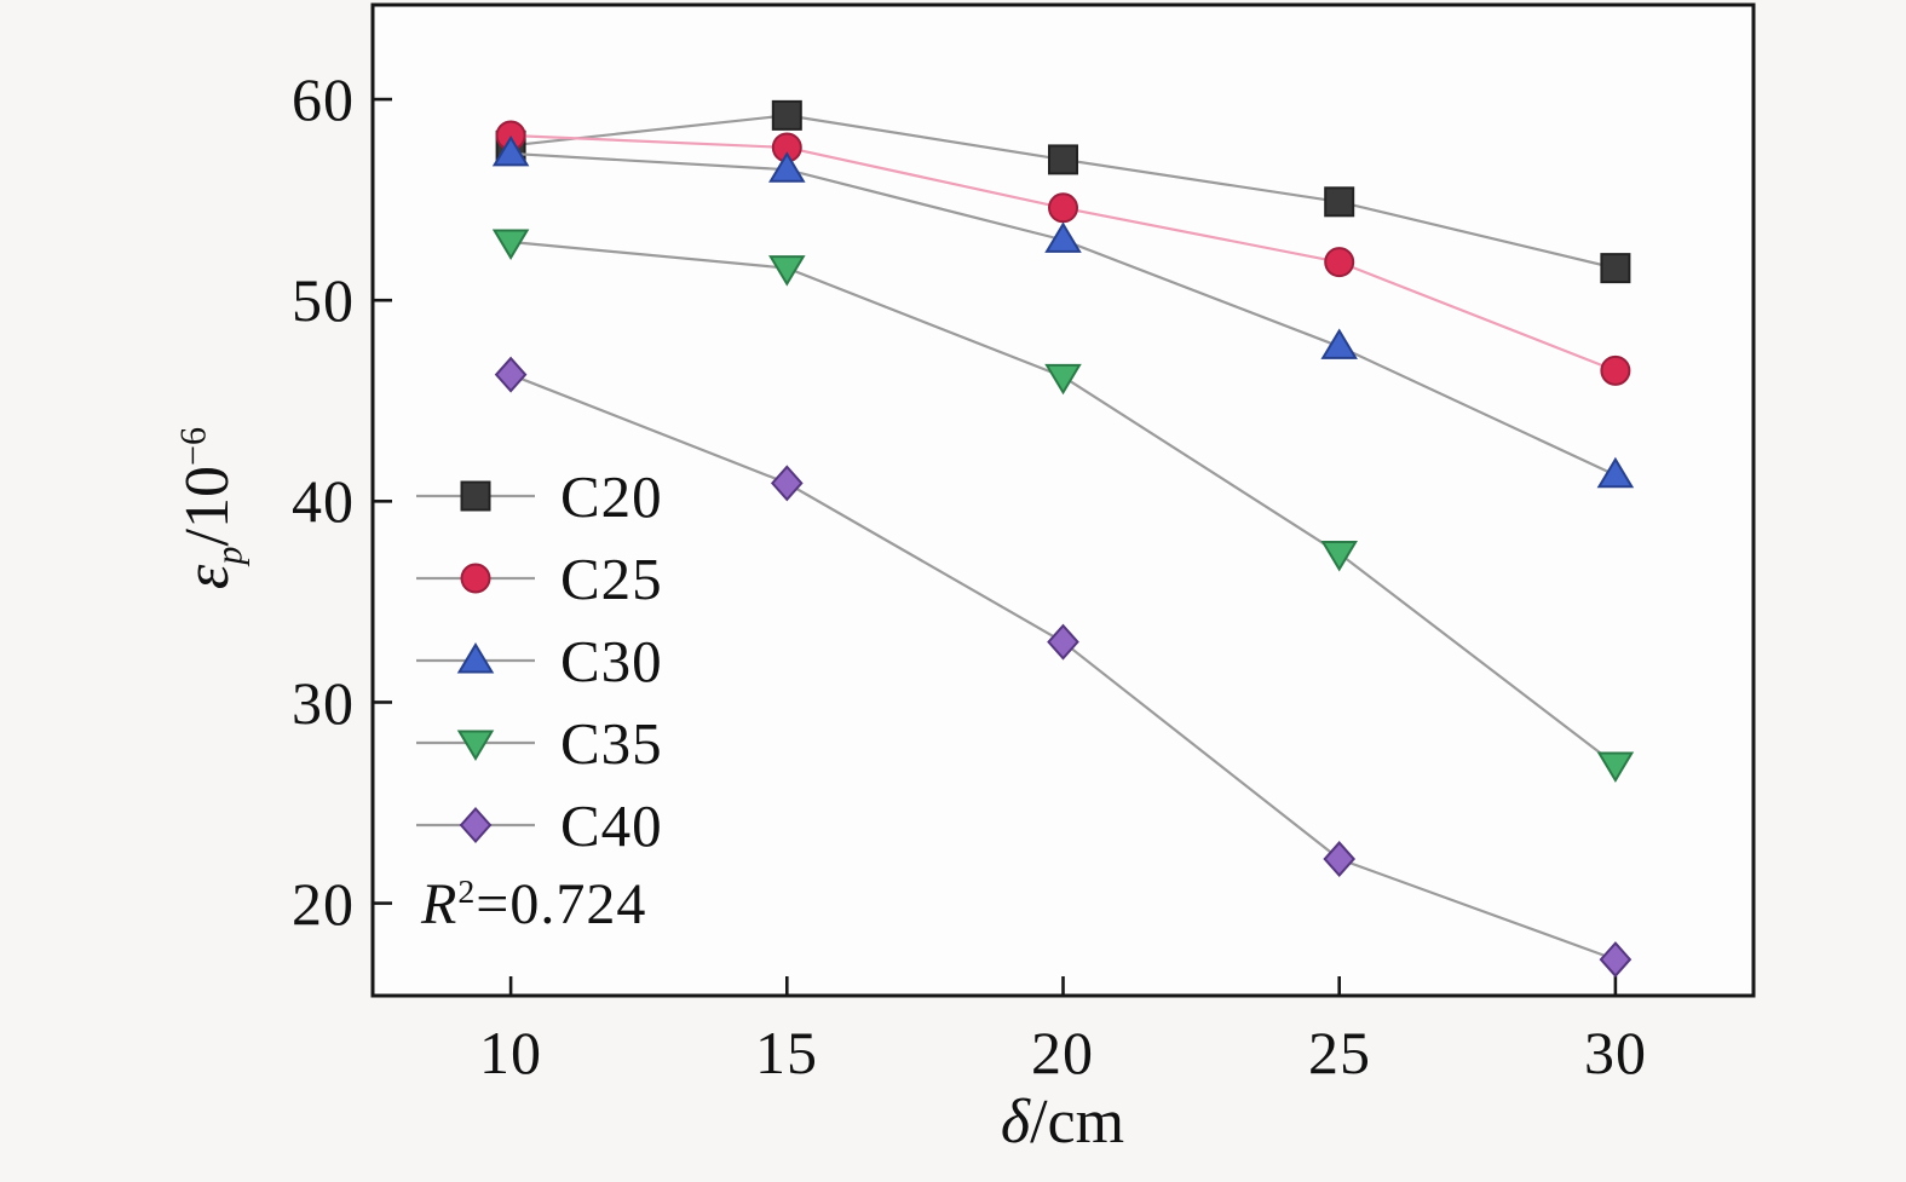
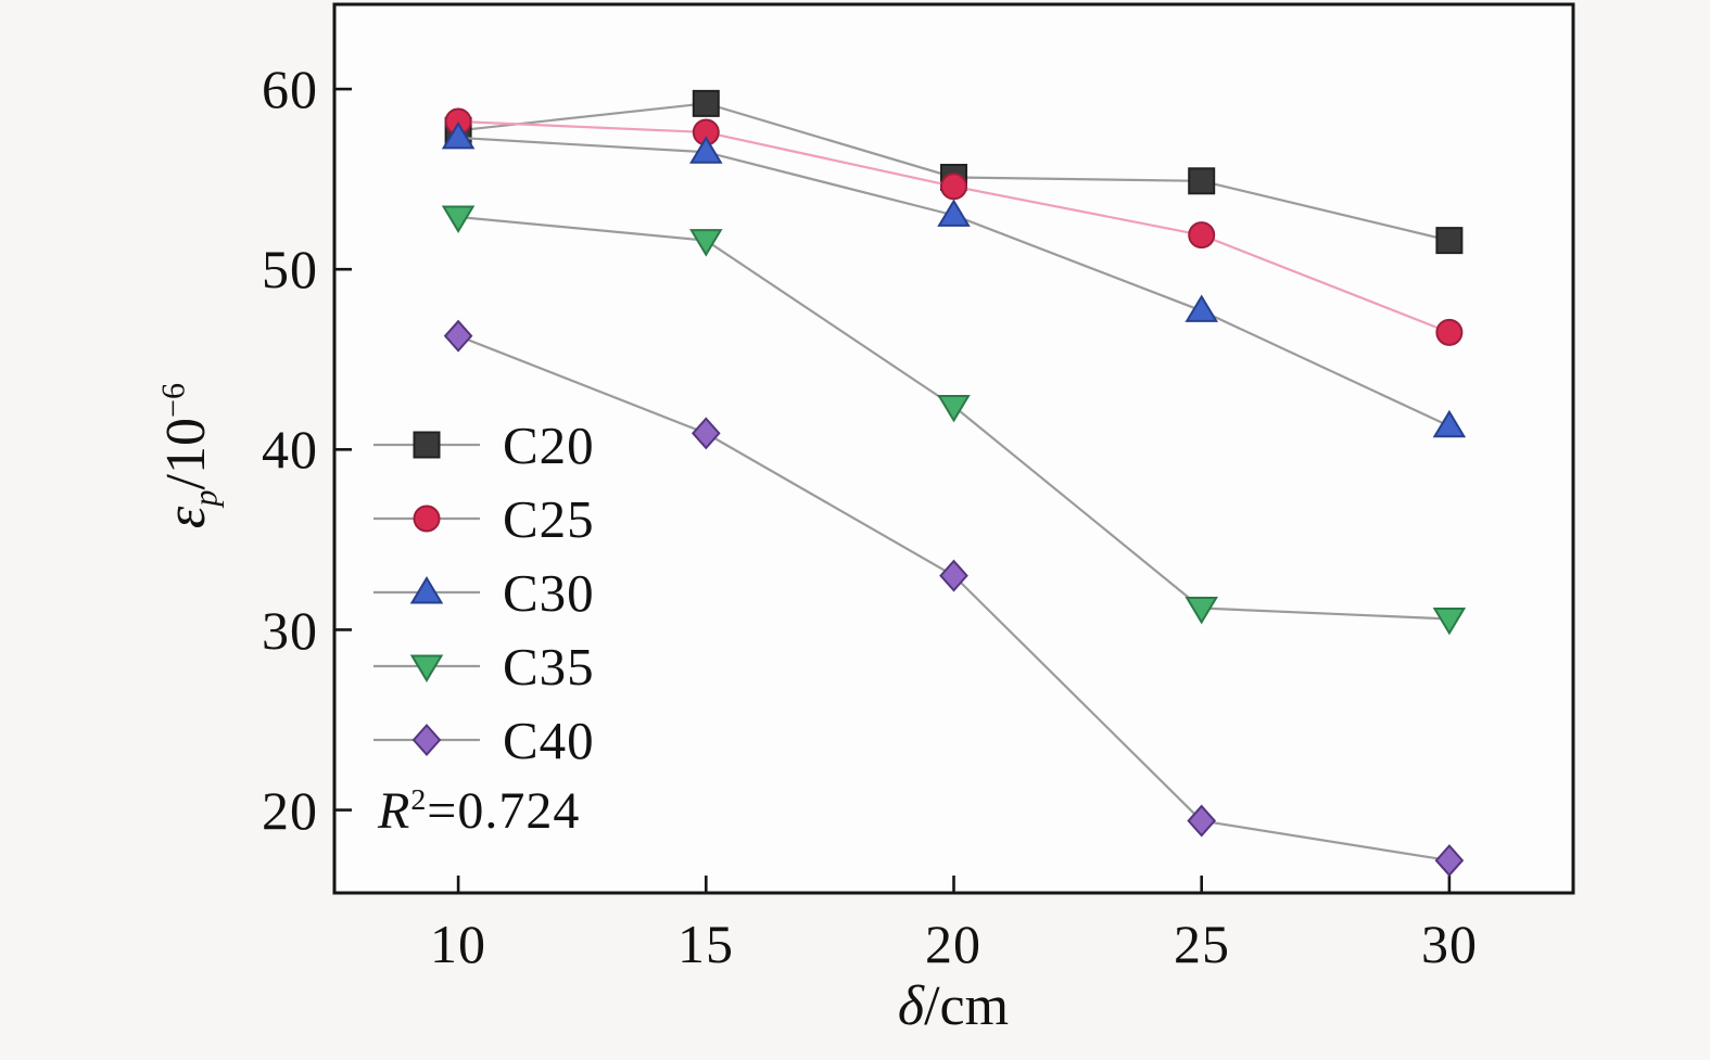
C20/20: 57.0 -> 55.1
C35/20: 46.2 -> 42.4
C35/25: 37.4 -> 31.2
C40/25: 22.2 -> 19.4
C35/30: 26.9 -> 30.6
